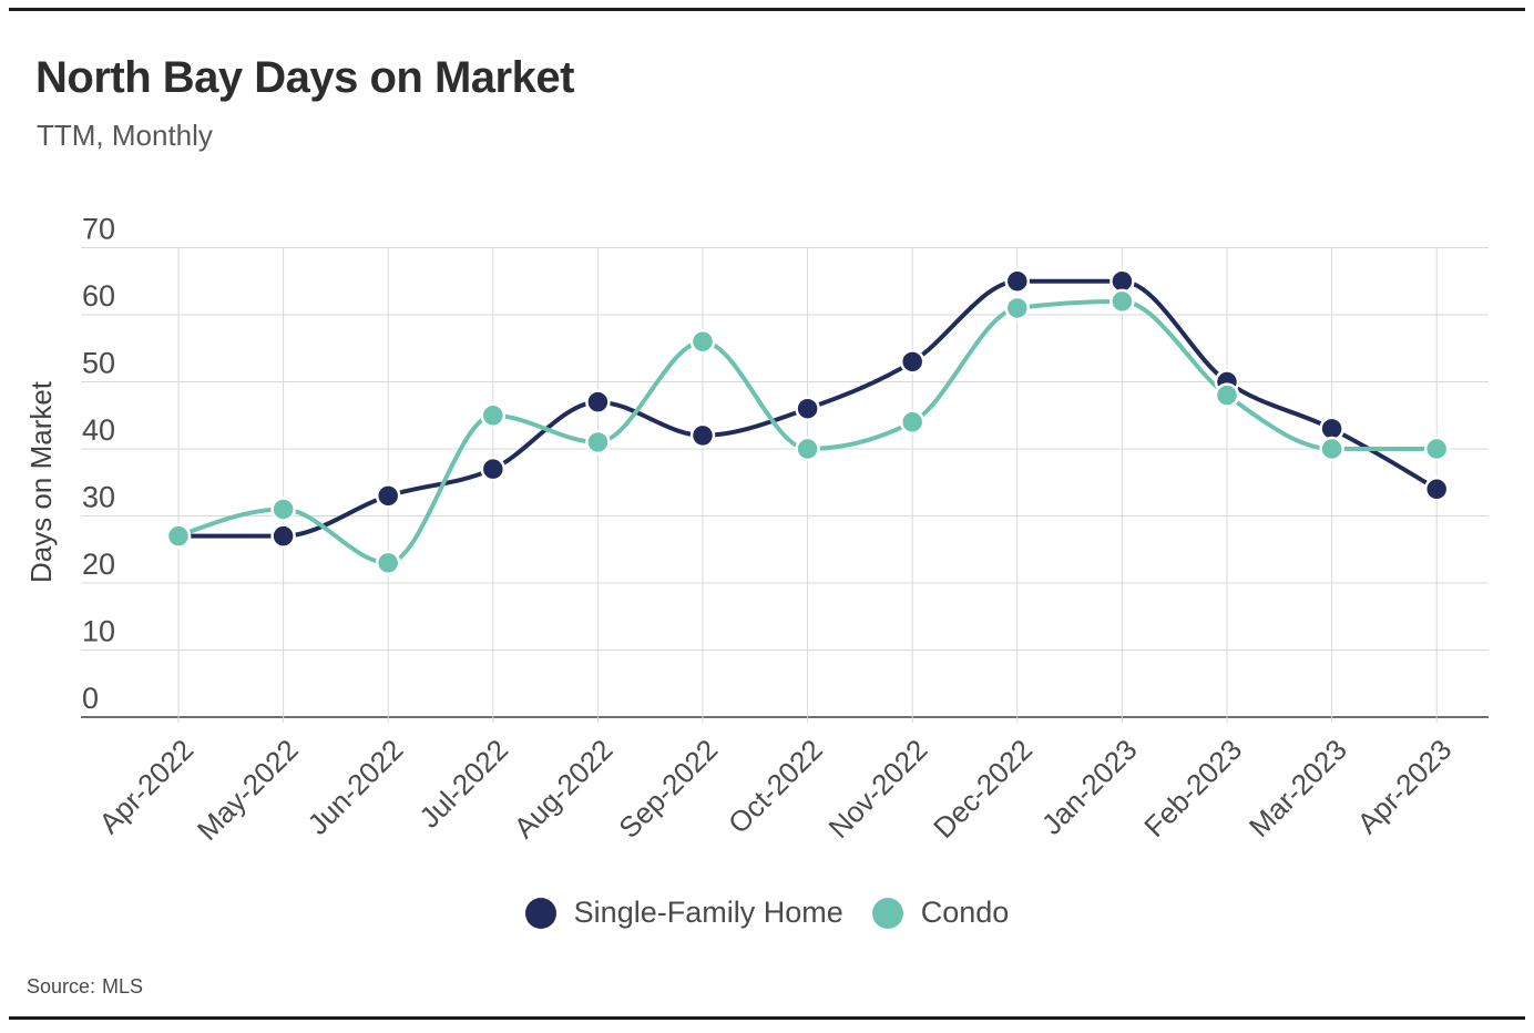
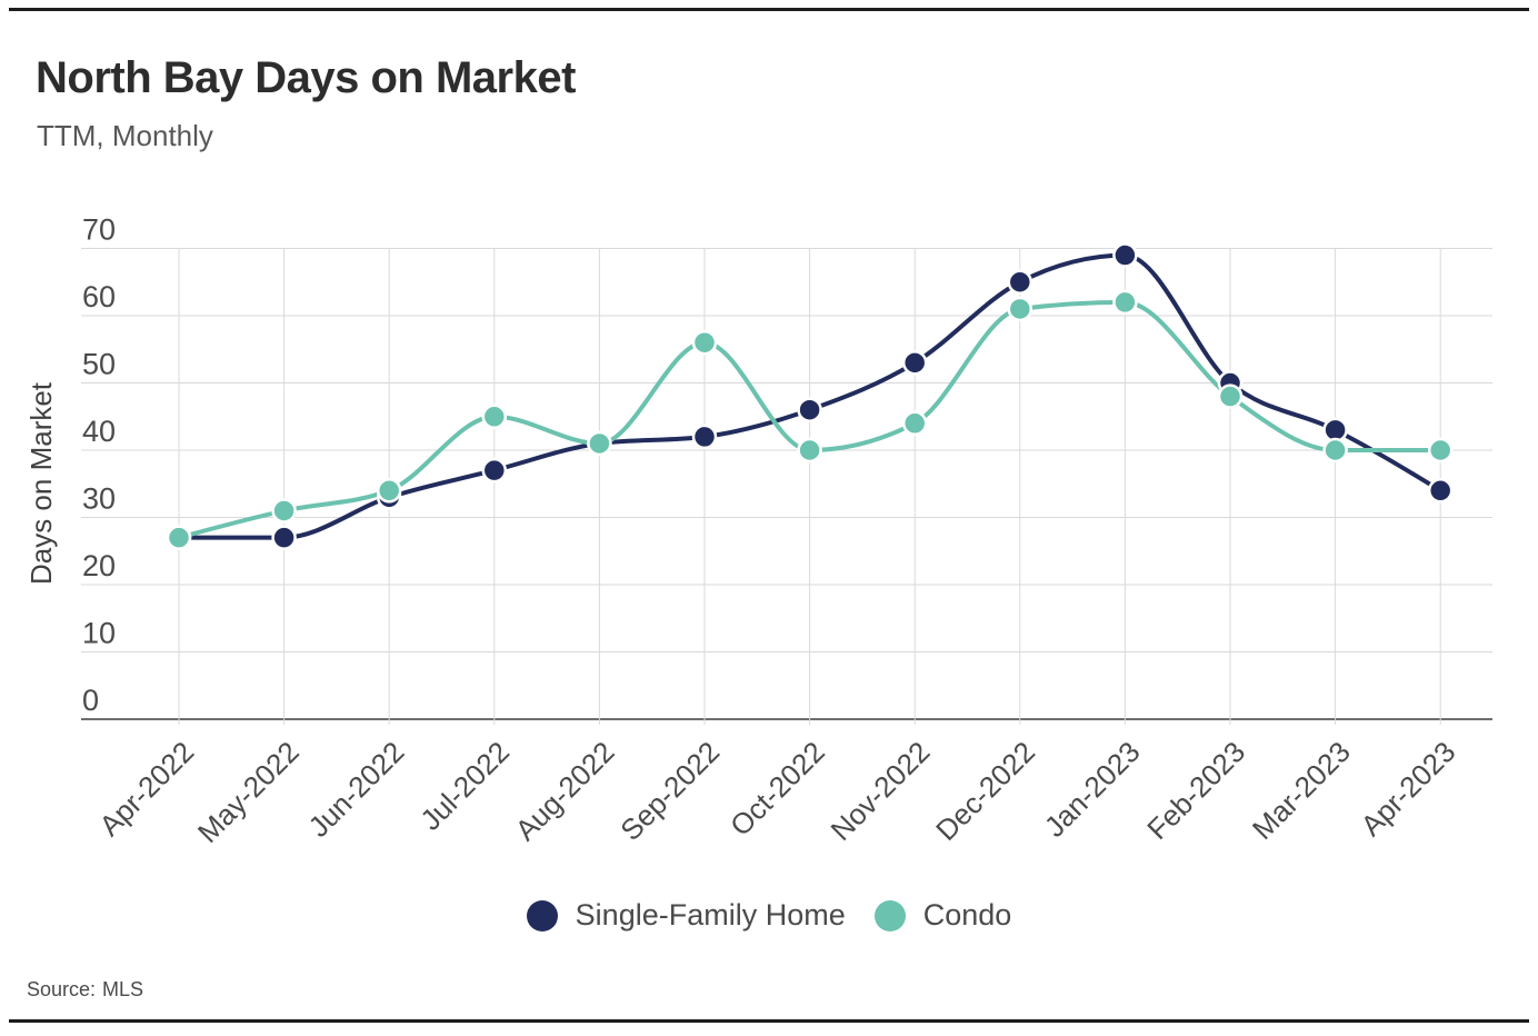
Condo/Jun-2022: 23 -> 34
Single-Family Home/Aug-2022: 47 -> 41
Single-Family Home/Jan-2023: 65 -> 69
